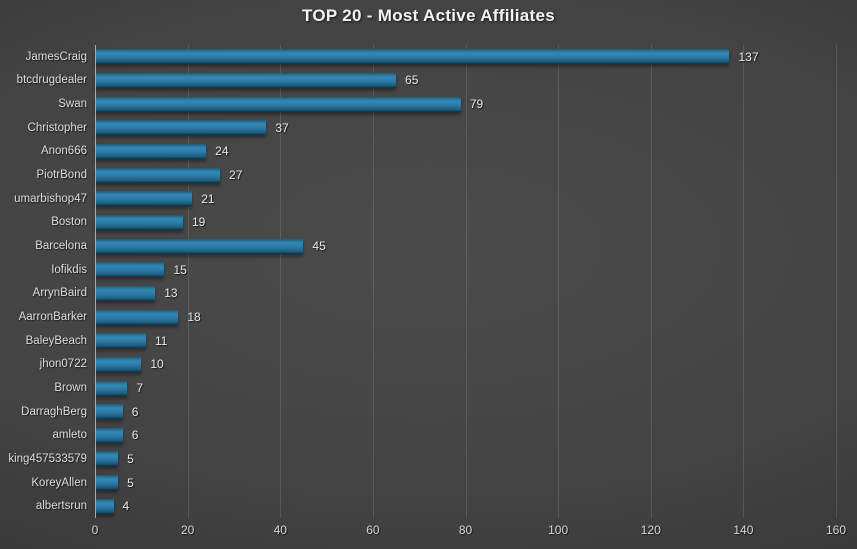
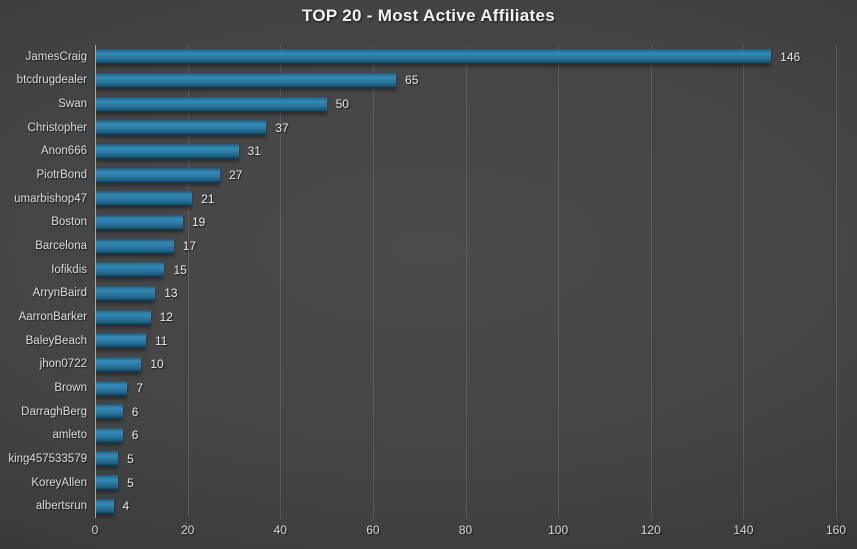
JamesCraig: 137 -> 146
Swan: 79 -> 50
Anon666: 24 -> 31
Barcelona: 45 -> 17
AarronBarker: 18 -> 12
